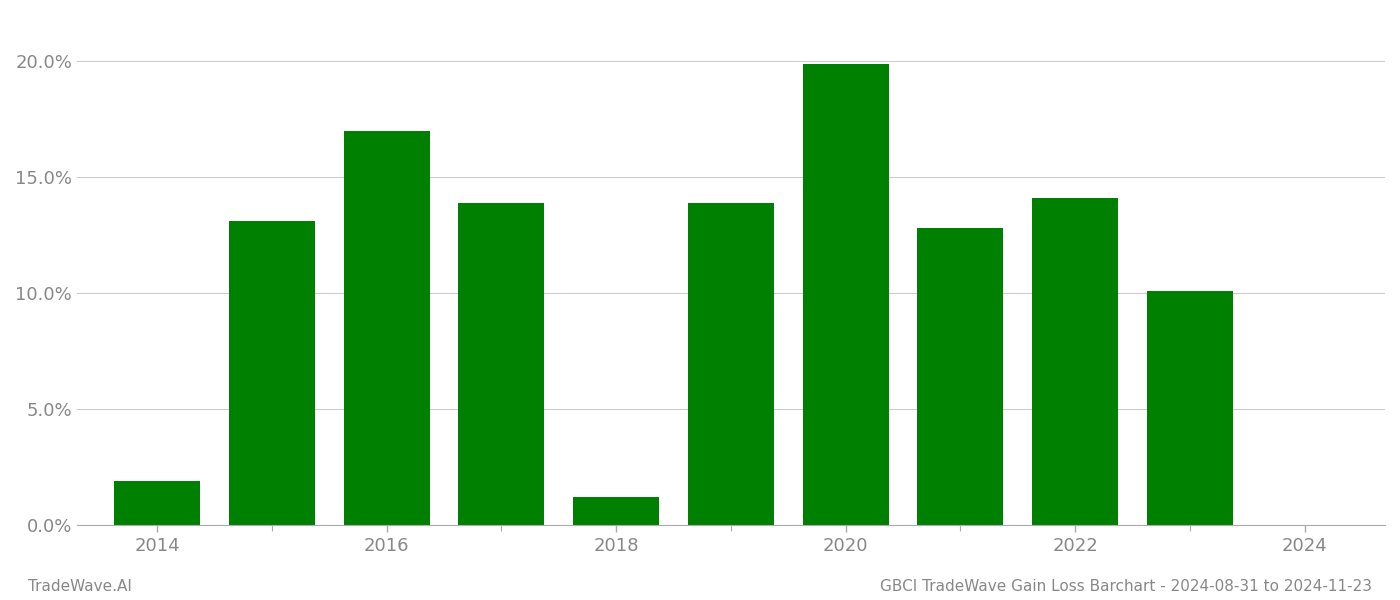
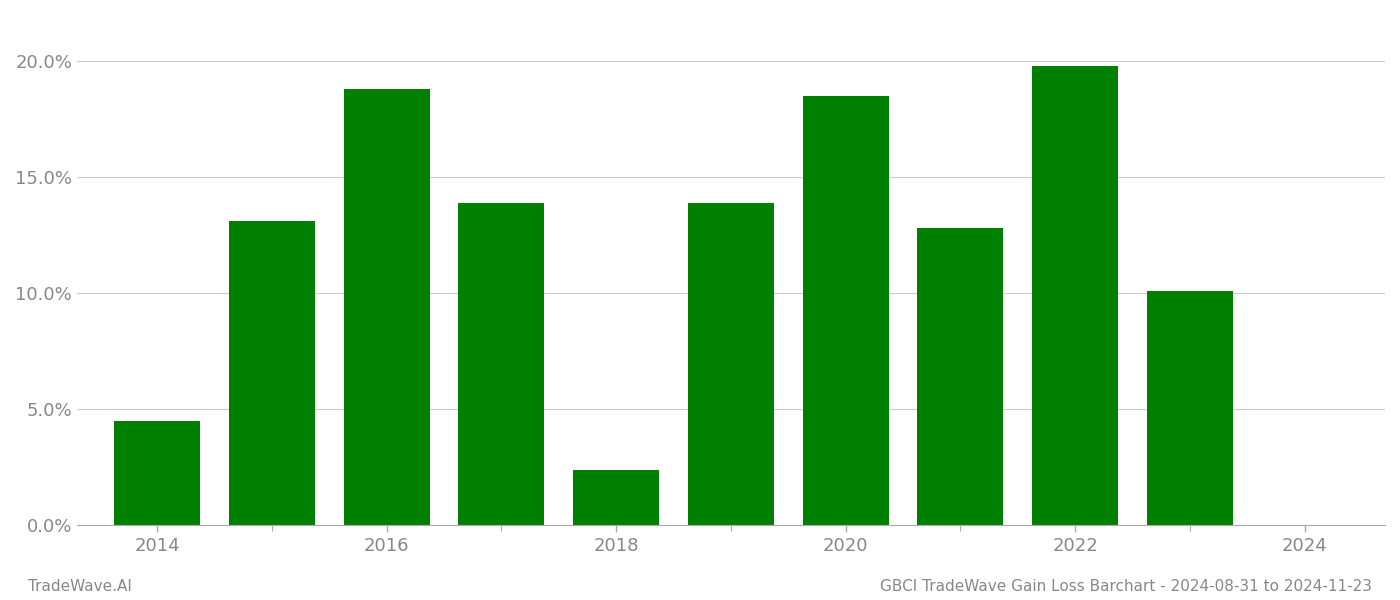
2014: 1.9% -> 4.5%
2016: 17.0% -> 18.8%
2018: 1.2% -> 2.4%
2020: 19.9% -> 18.5%
2022: 14.1% -> 19.8%
